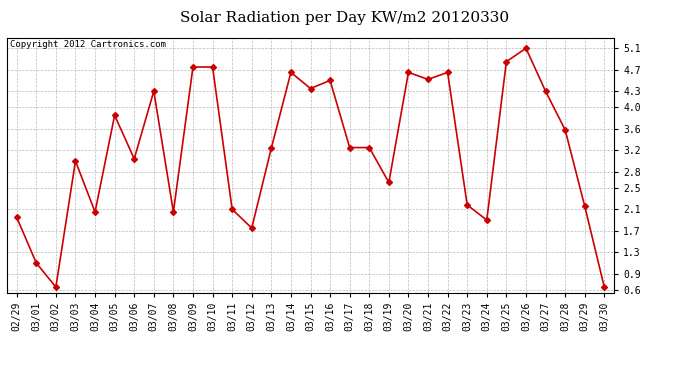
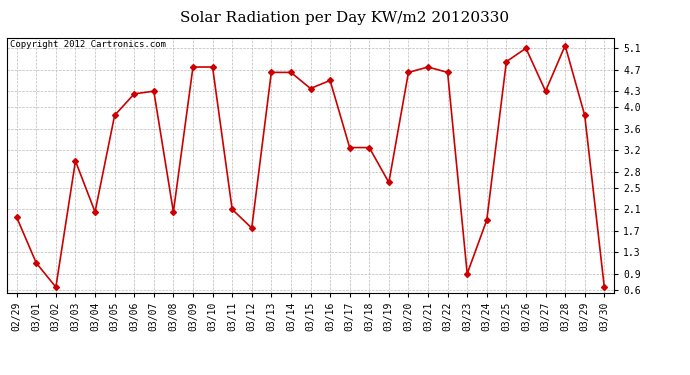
03/06: 3.04 -> 4.25
03/13: 3.24 -> 4.65
03/21: 4.52 -> 4.75
03/23: 2.18 -> 0.90
03/28: 3.58 -> 5.15
03/29: 2.16 -> 3.85
